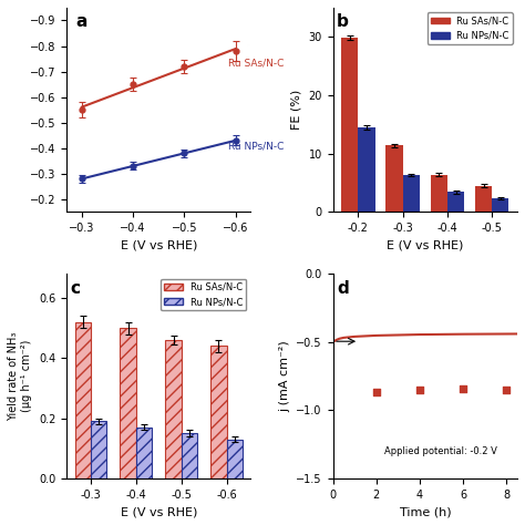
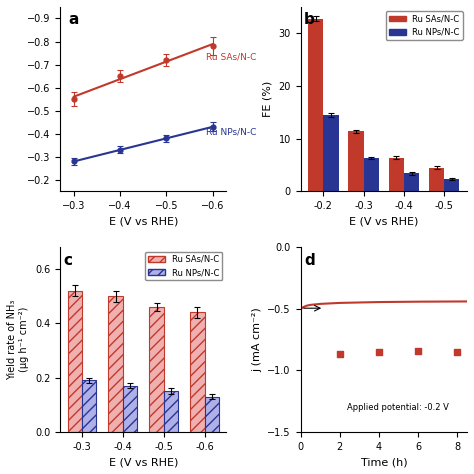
Ru SAs/N-C/-0.2: 29.8 -> 32.8
